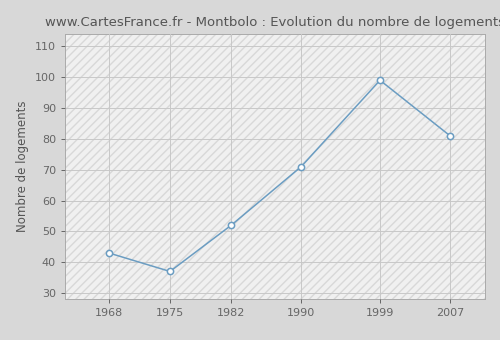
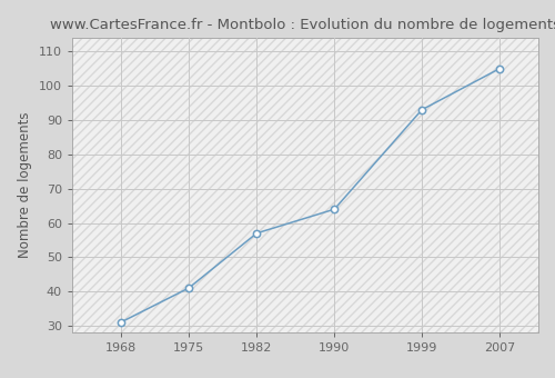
1968: 43 -> 31
1975: 37 -> 41
1982: 52 -> 57
1990: 71 -> 64
1999: 99 -> 93
2007: 81 -> 105
